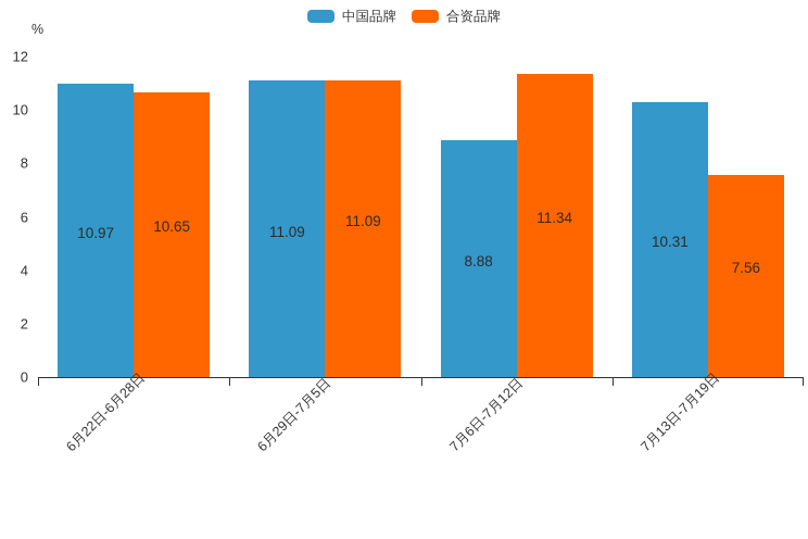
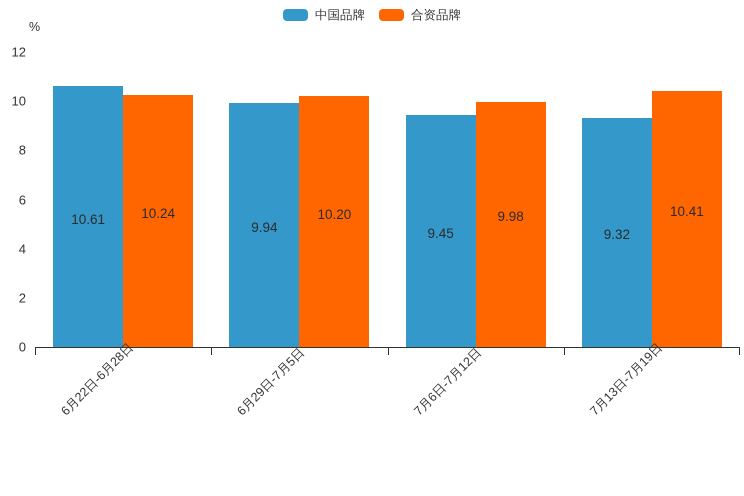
中国品牌/6月22日-6月28日: 10.97 -> 10.61
合资品牌/6月22日-6月28日: 10.65 -> 10.24
中国品牌/6月29日-7月5日: 11.09 -> 9.94
合资品牌/6月29日-7月5日: 11.09 -> 10.20
中国品牌/7月6日-7月12日: 8.88 -> 9.45
合资品牌/7月6日-7月12日: 11.34 -> 9.98
中国品牌/7月13日-7月19日: 10.31 -> 9.32
合资品牌/7月13日-7月19日: 7.56 -> 10.41
